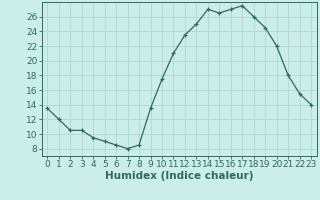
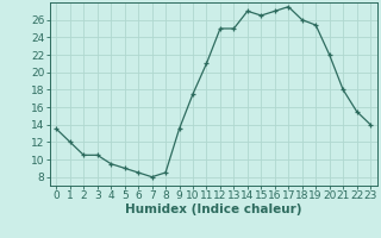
12: 23.5 -> 25.0
19: 24.5 -> 25.4
